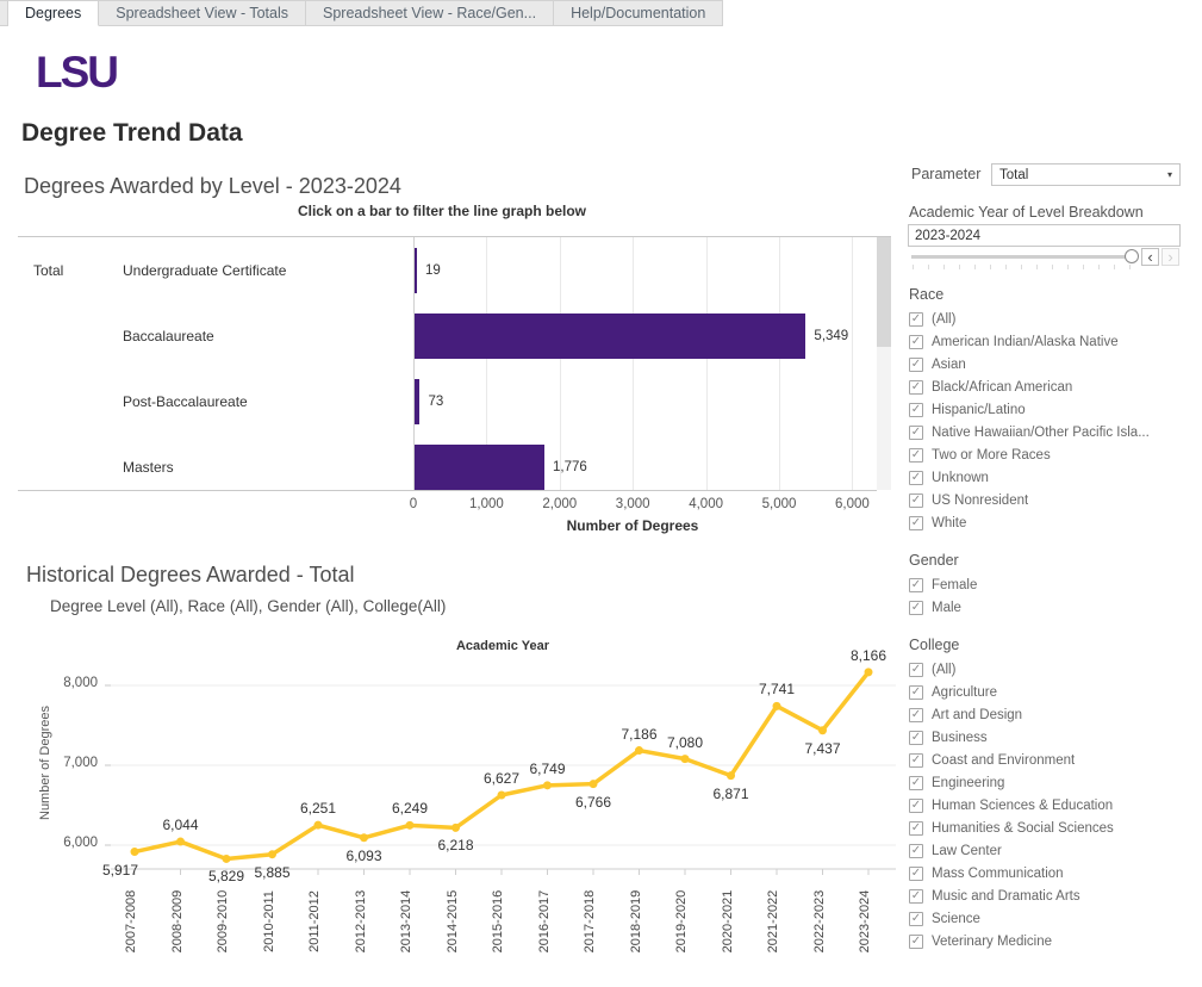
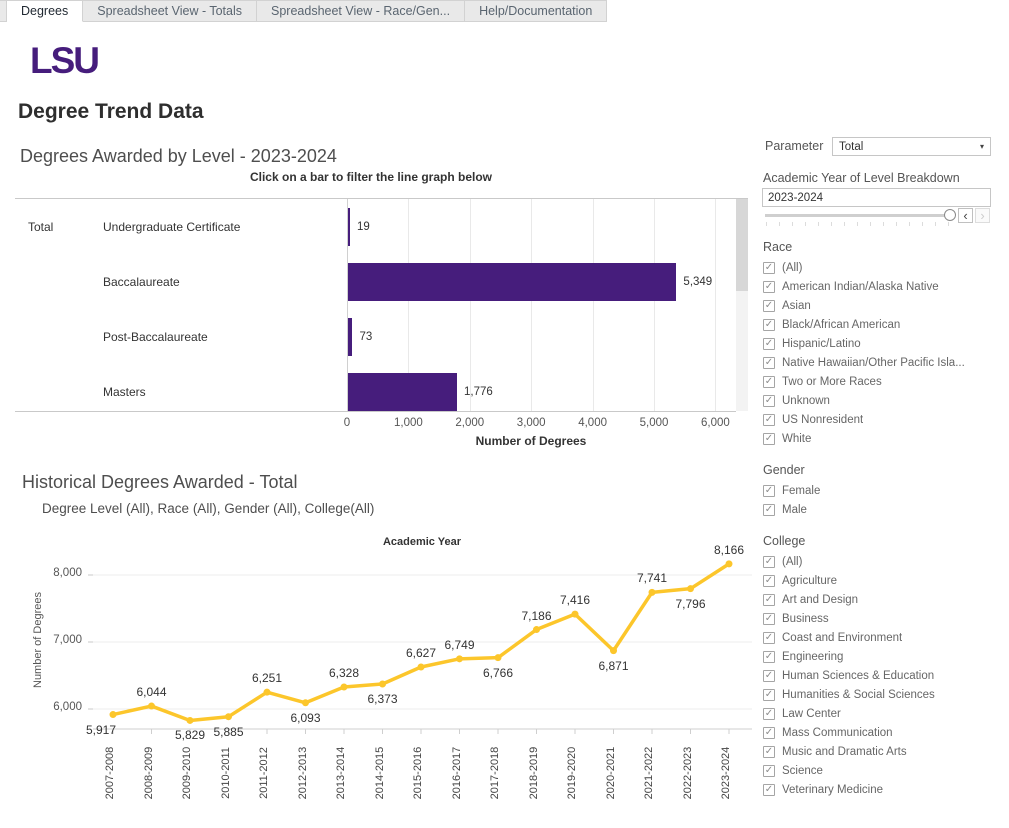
Historical Degrees Awarded - Total/2013-2014: 6,249 -> 6,328
Historical Degrees Awarded - Total/2014-2015: 6,218 -> 6,373
Historical Degrees Awarded - Total/2019-2020: 7,080 -> 7,416
Historical Degrees Awarded - Total/2022-2023: 7,437 -> 7,796
